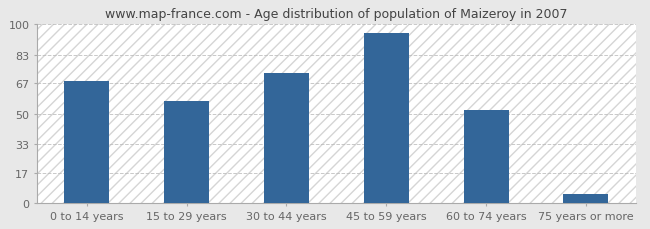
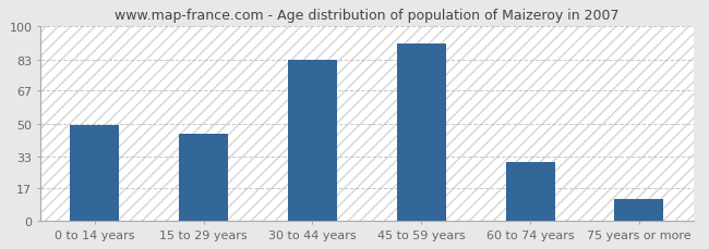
0 to 14 years: 68 -> 49
15 to 29 years: 57 -> 45
30 to 44 years: 73 -> 83
45 to 59 years: 95 -> 91
60 to 74 years: 52 -> 30
75 years or more: 5 -> 11
